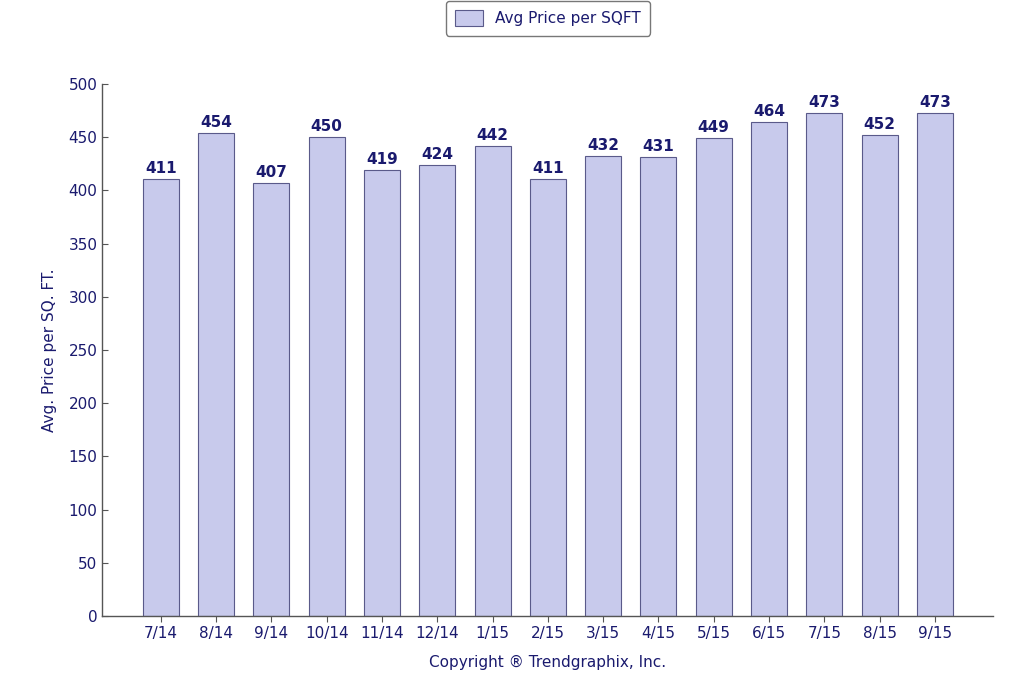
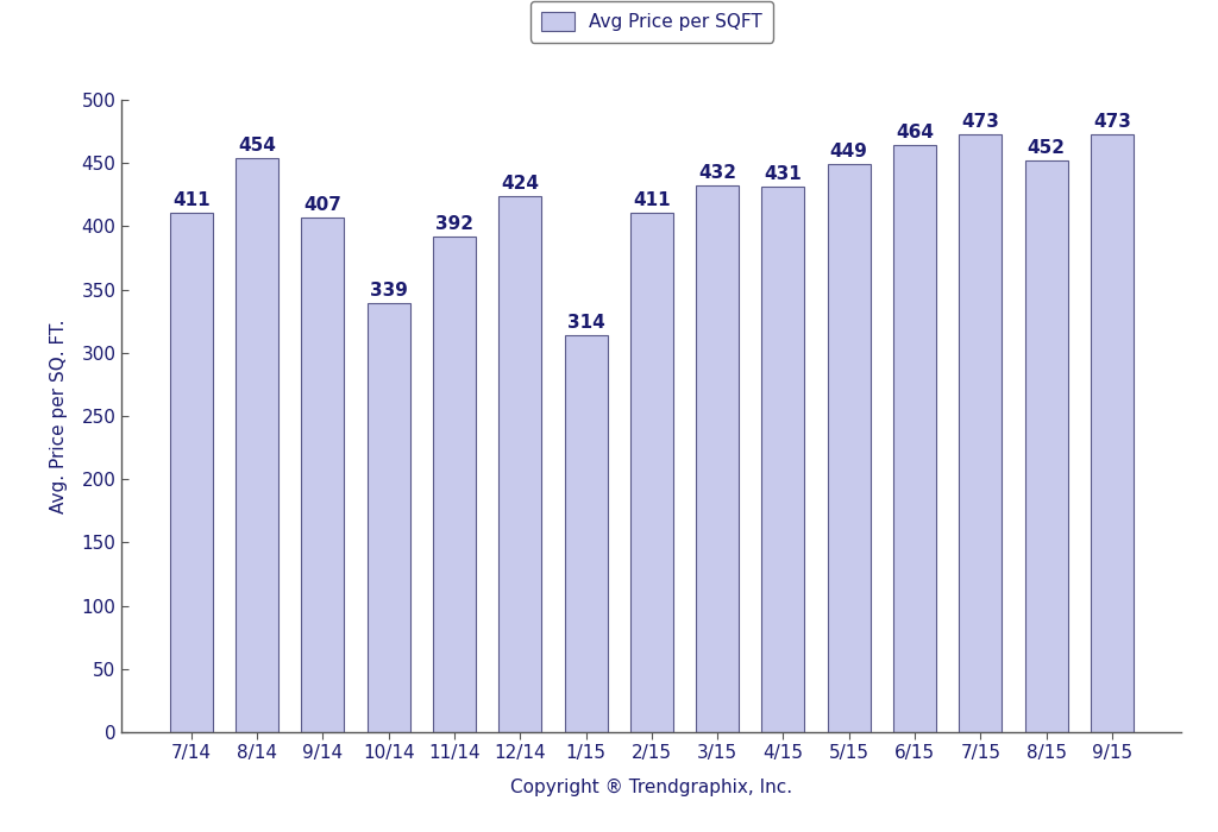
10/14: 450 -> 339
11/14: 419 -> 392
1/15: 442 -> 314
